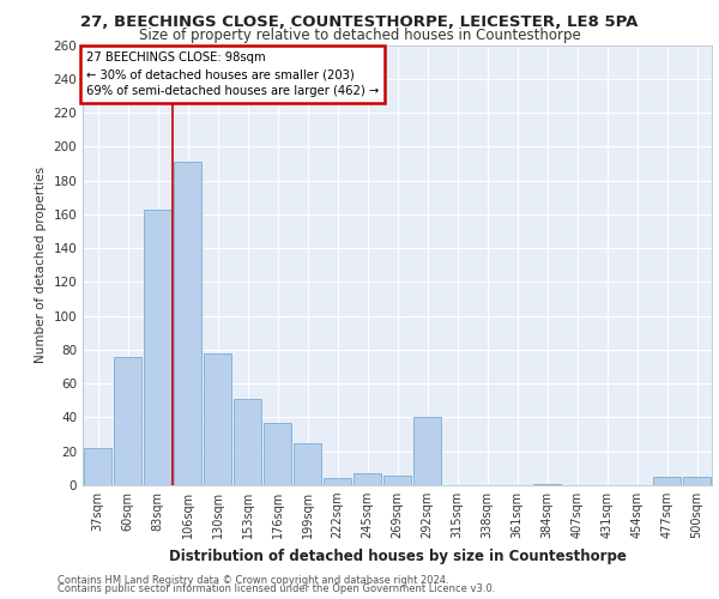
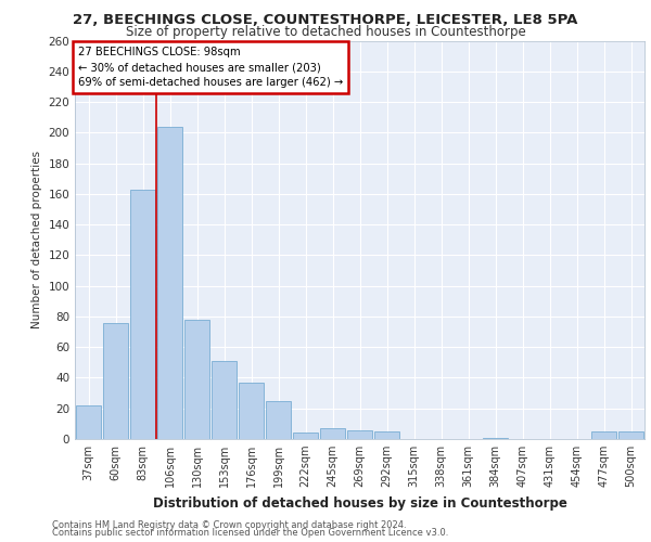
106sqm: 191 -> 204
292sqm: 40 -> 5
